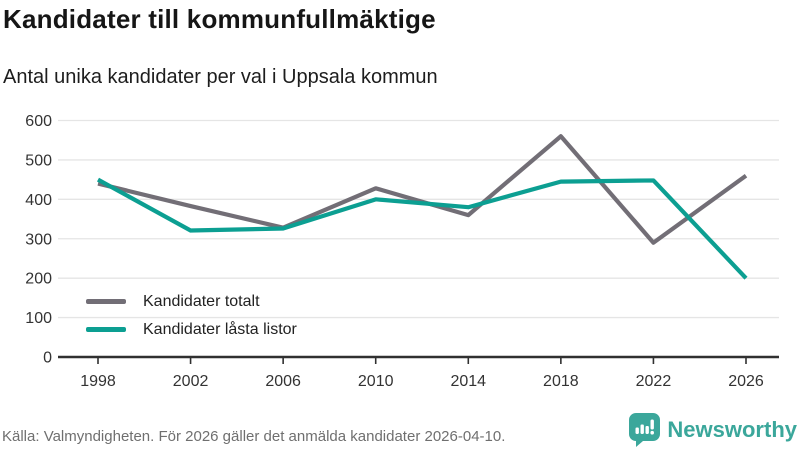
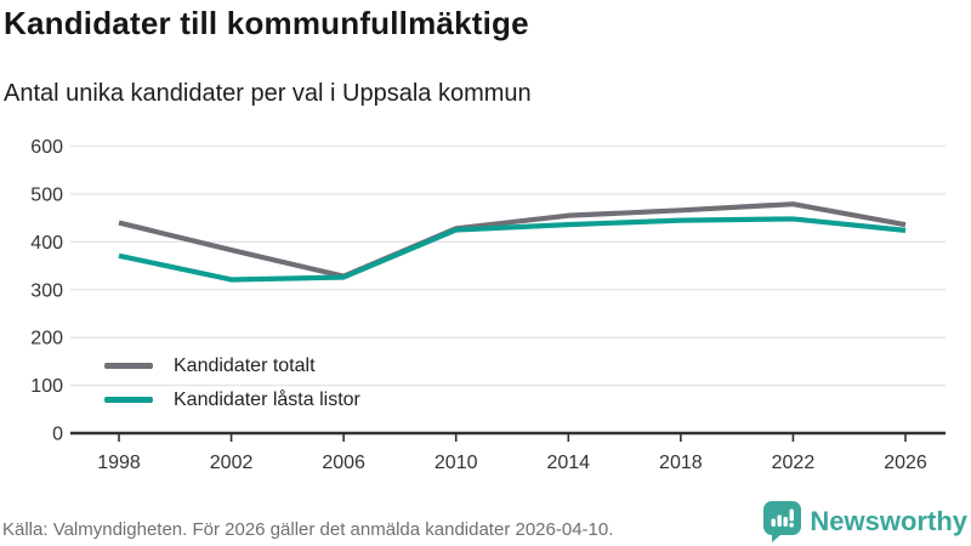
Kandidater låsta listor/1998: 450 -> 370
Kandidater låsta listor/2010: 400 -> 420
Kandidater totalt/2014: 360 -> 460
Kandidater låsta listor/2014: 380 -> 440
Kandidater totalt/2018: 560 -> 470
Kandidater totalt/2022: 290 -> 480
Kandidater totalt/2026: 460 -> 440
Kandidater låsta listor/2026: 200 -> 420
